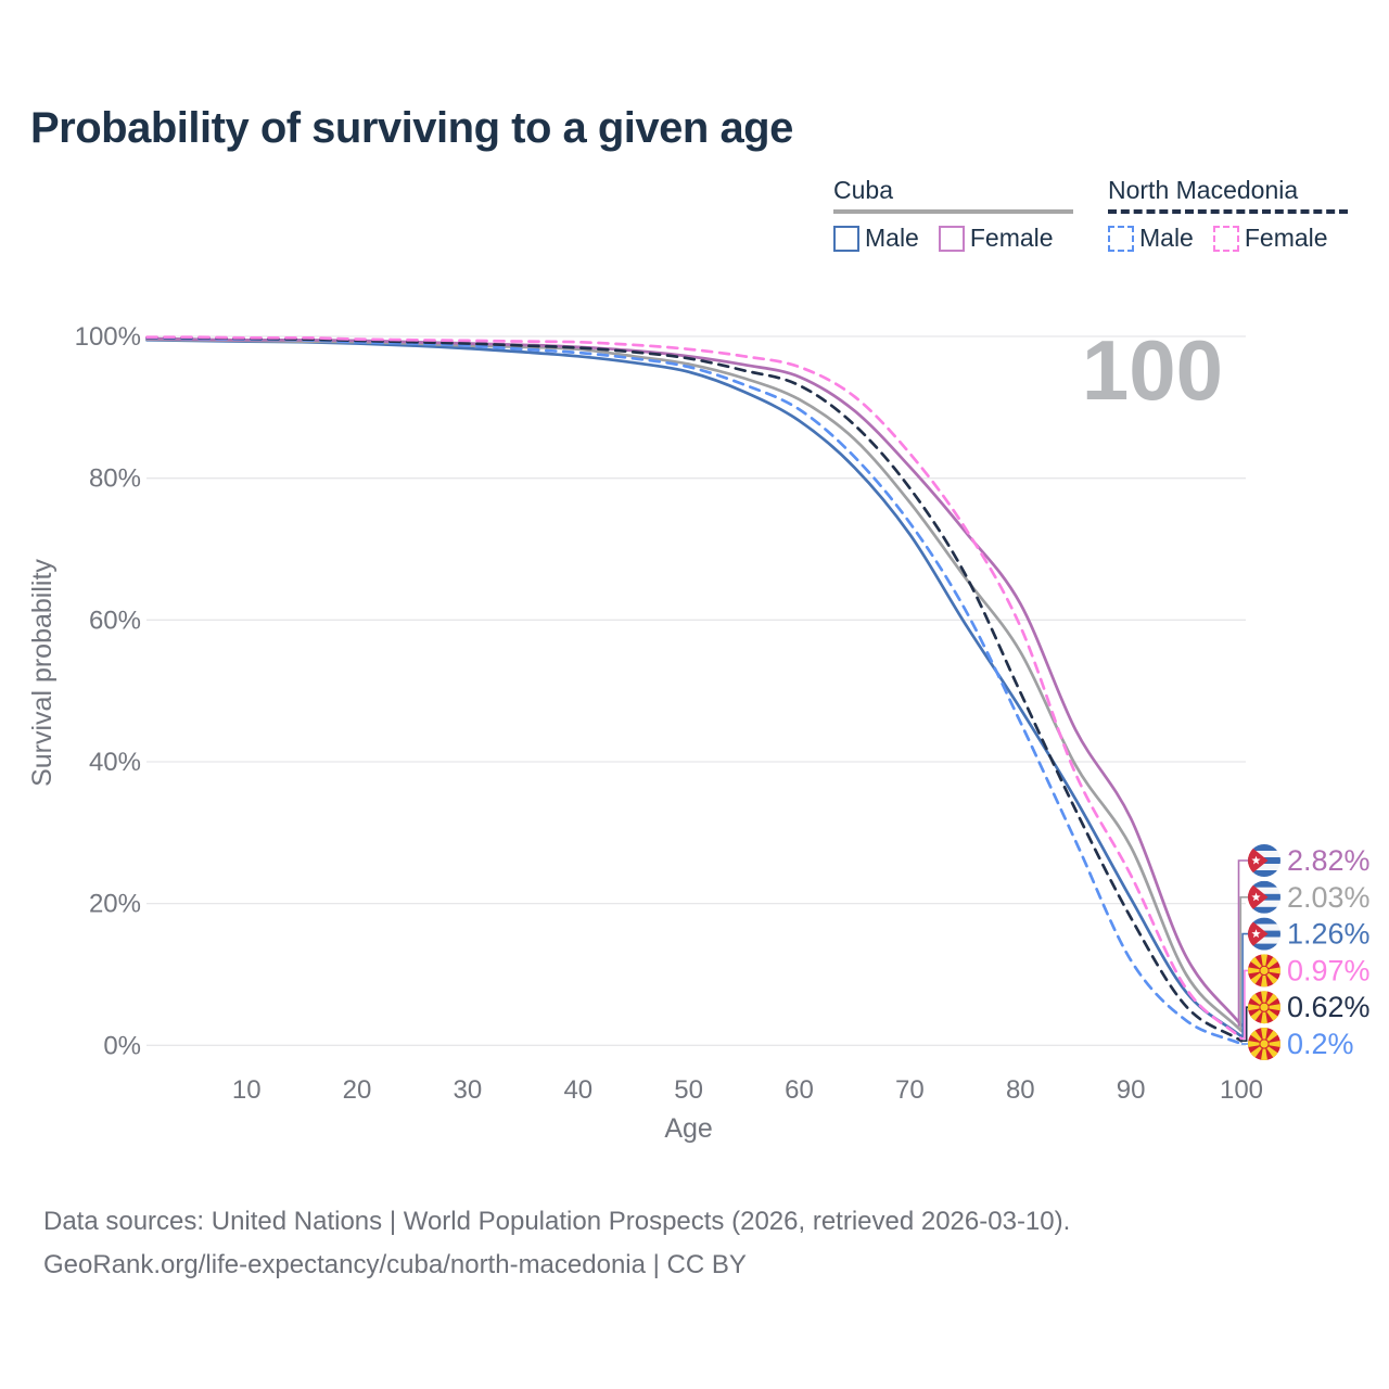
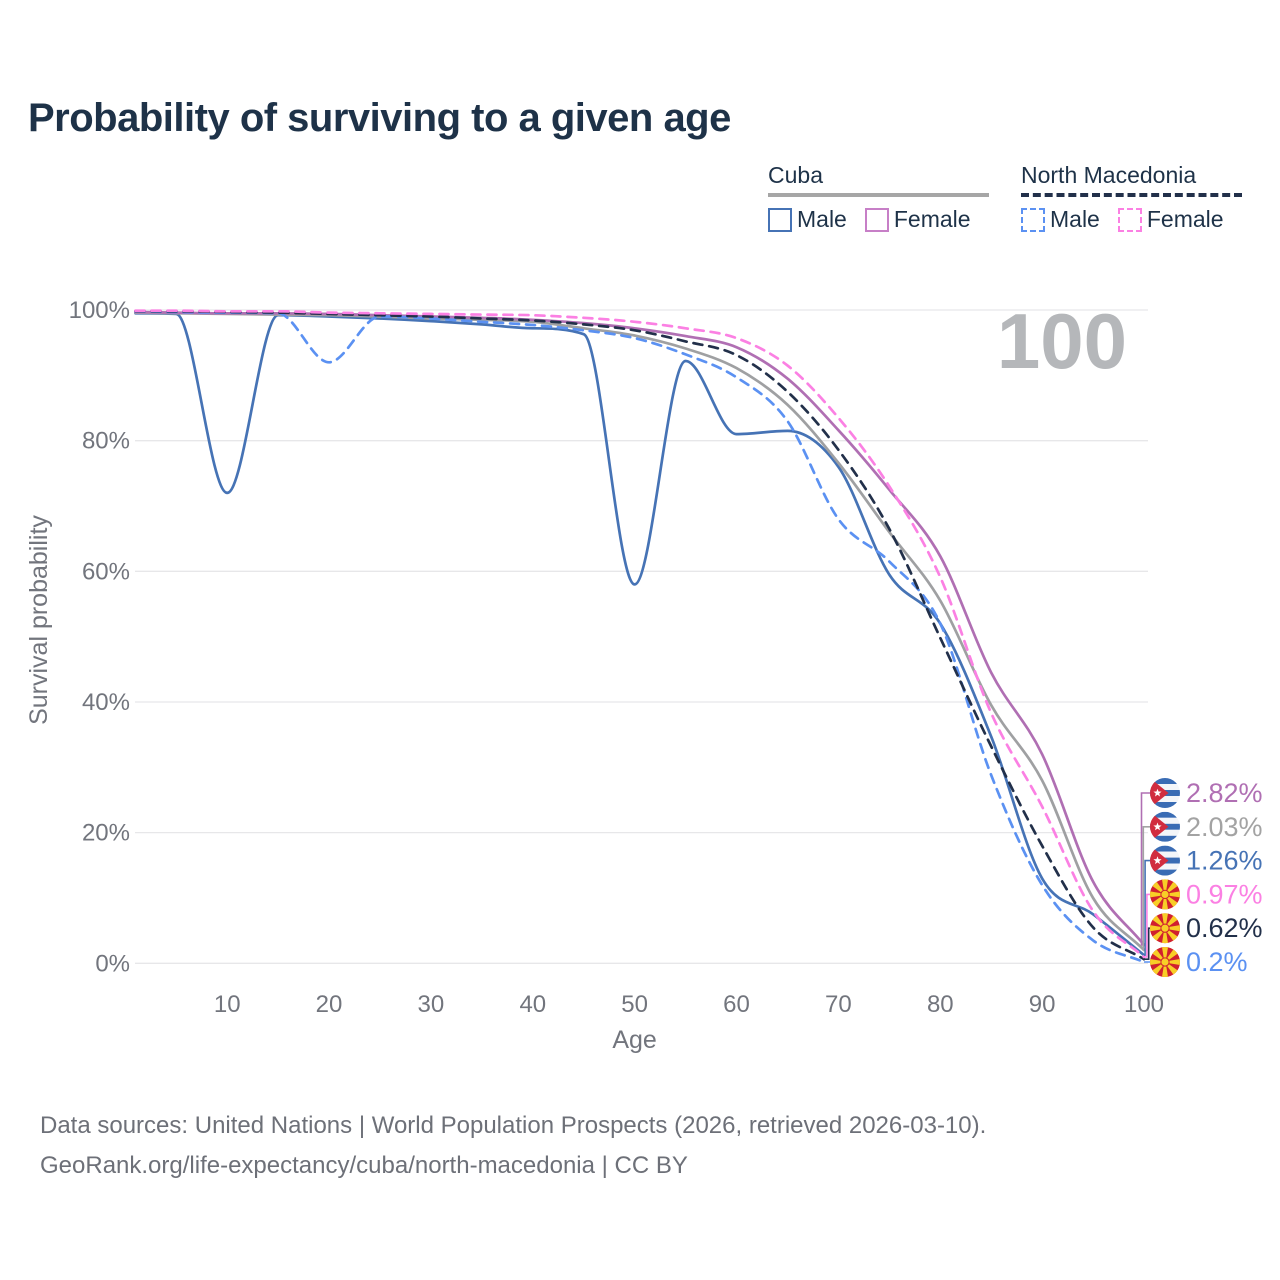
Cuba Male/10: 99% -> 72%
North Macedonia Male/20: 99% -> 92%
Cuba Male/50: 95% -> 58%
Cuba Male/60: 88% -> 81%
Cuba Male/70: 72% -> 76%
North Macedonia Male/70: 74% -> 68%
Cuba Male/80: 48% -> 52%
North Macedonia Male/80: 46% -> 52%
Cuba Male/90: 21% -> 13%
